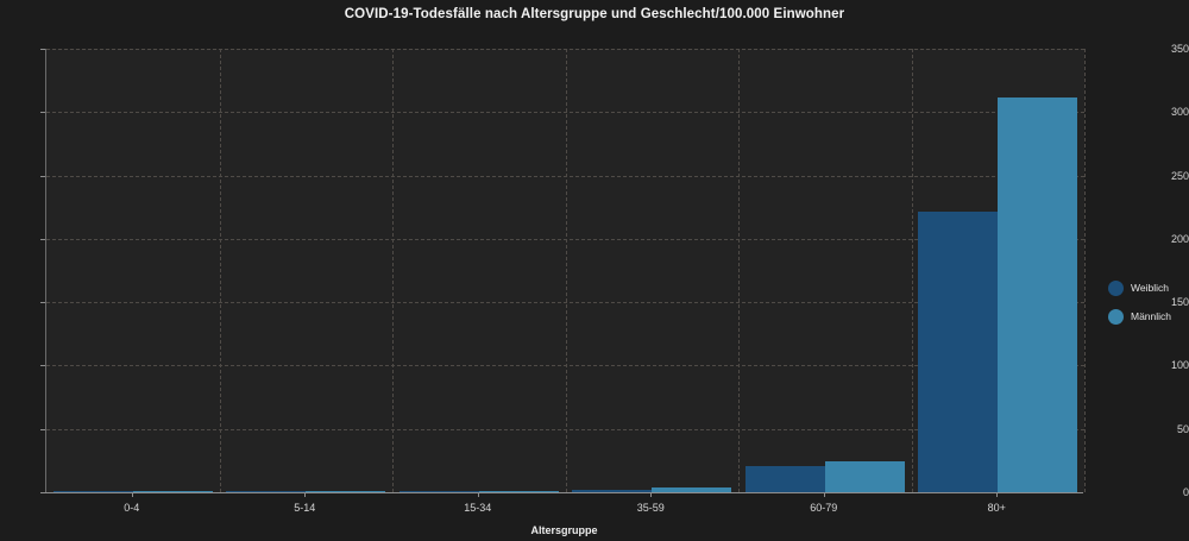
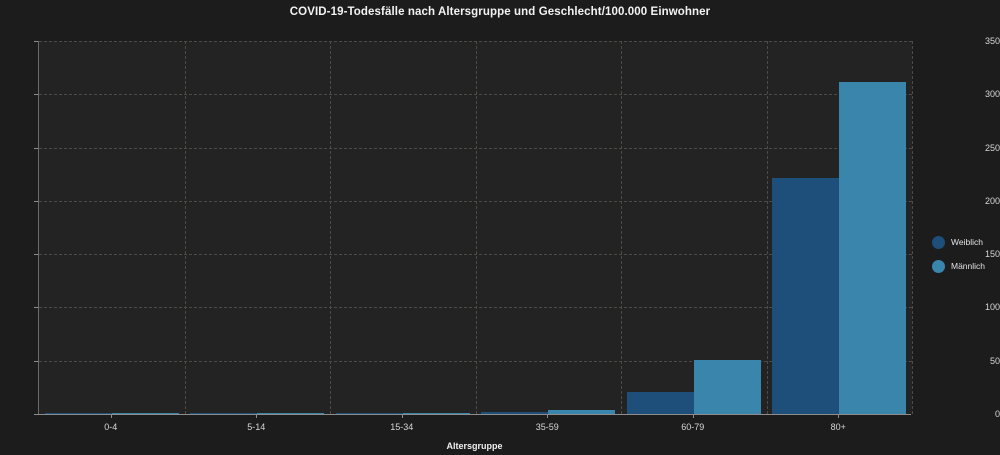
Männlich/60-79: 24 -> 51
